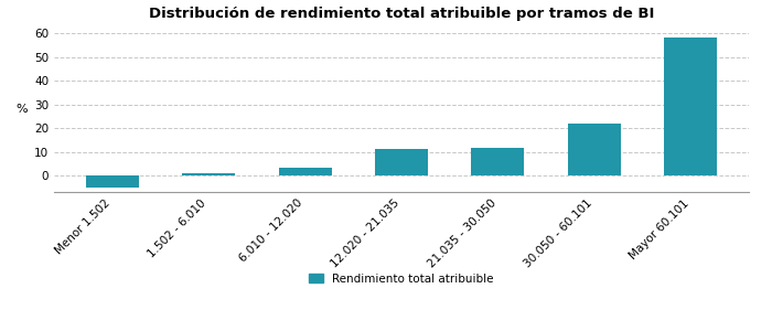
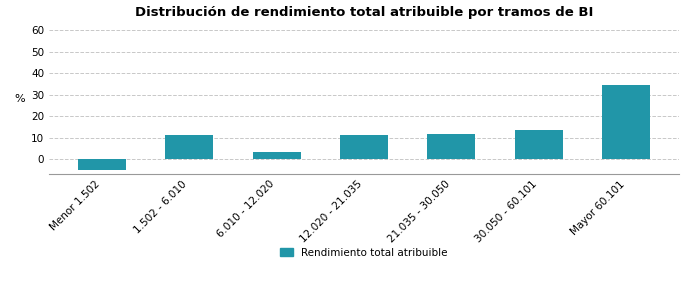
1.502 - 6.010: 1.0 -> 11.0
30.050 - 60.101: 21.8 -> 13.5
Mayor 60.101: 58.5 -> 34.5
